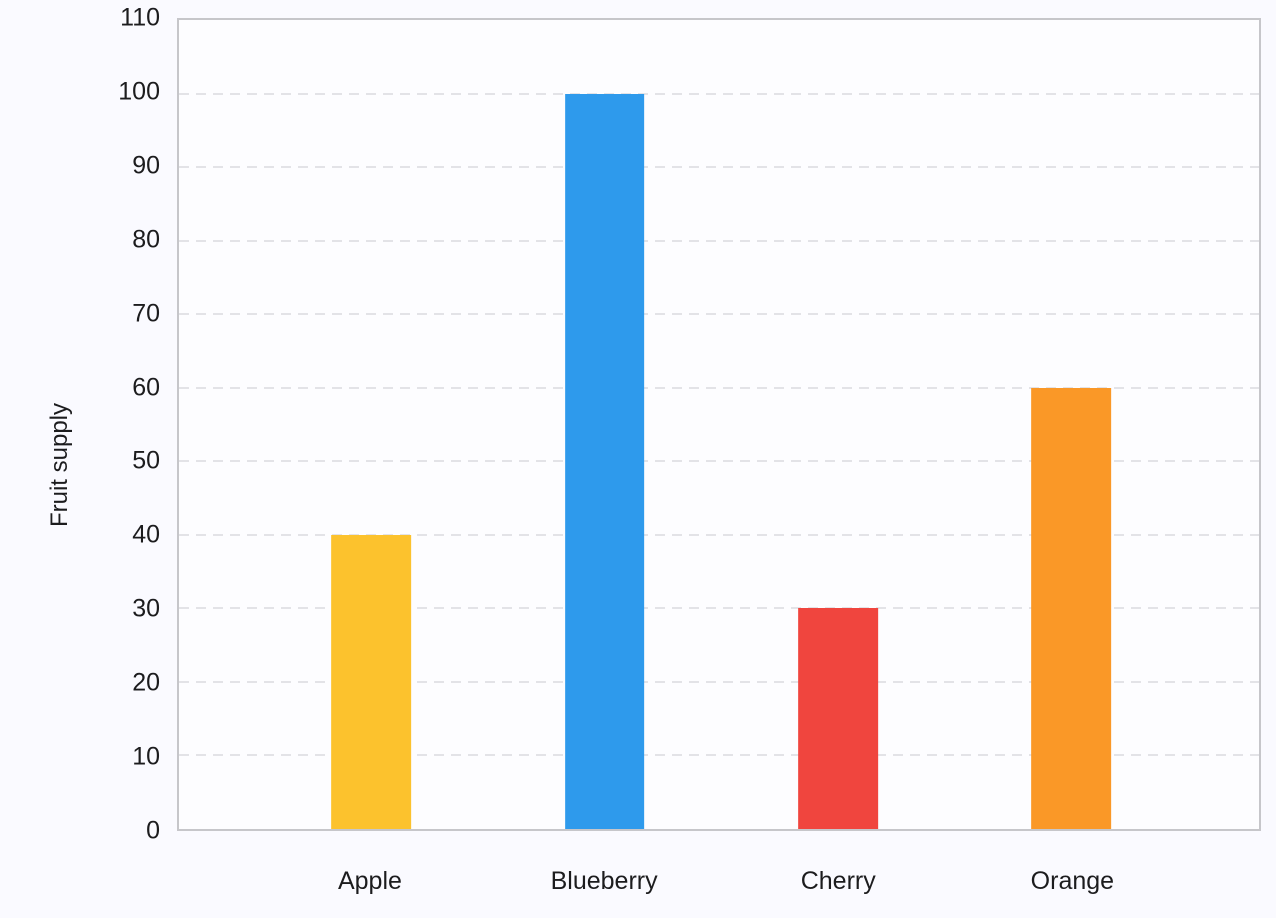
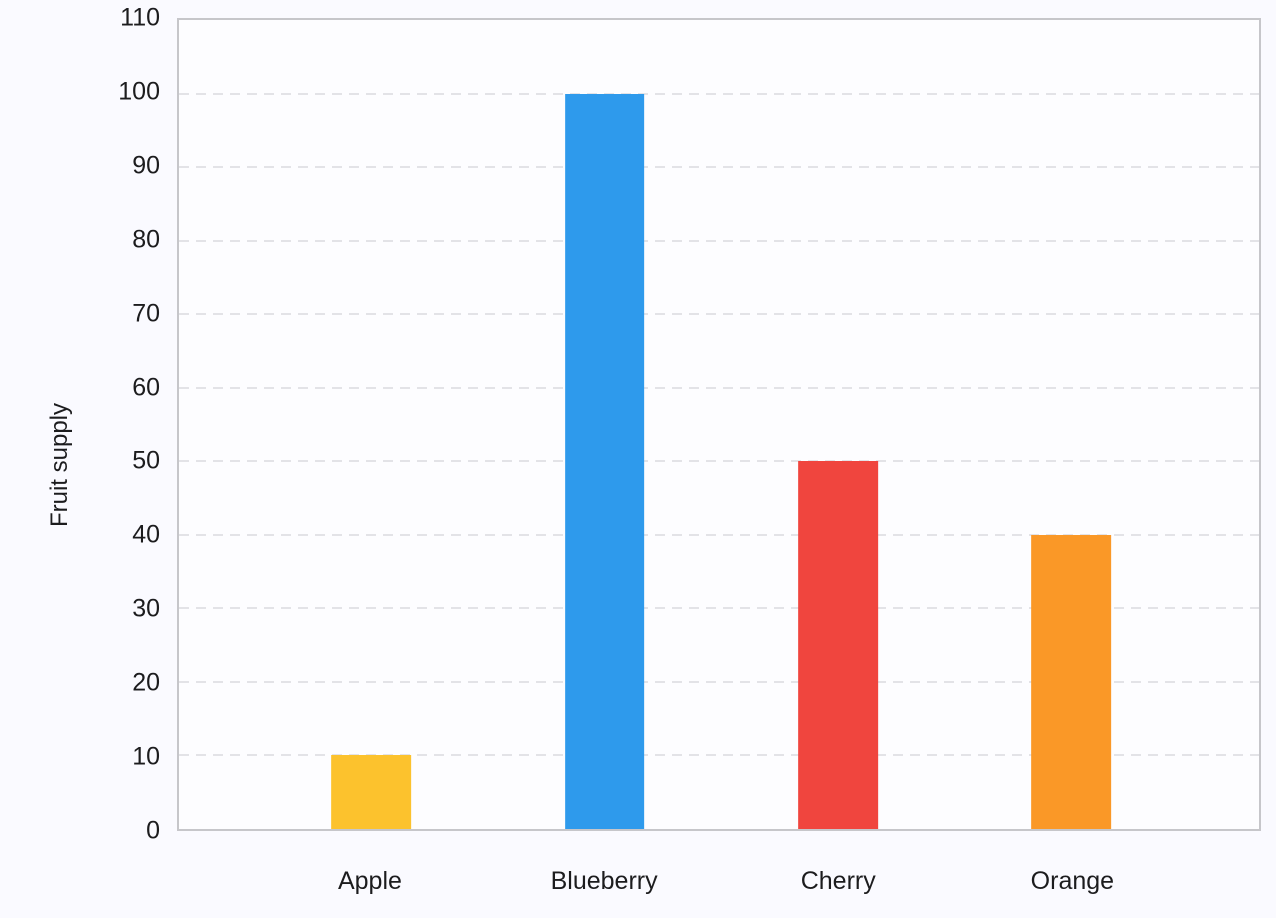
Apple: 40 -> 10
Cherry: 30 -> 50
Orange: 60 -> 40
